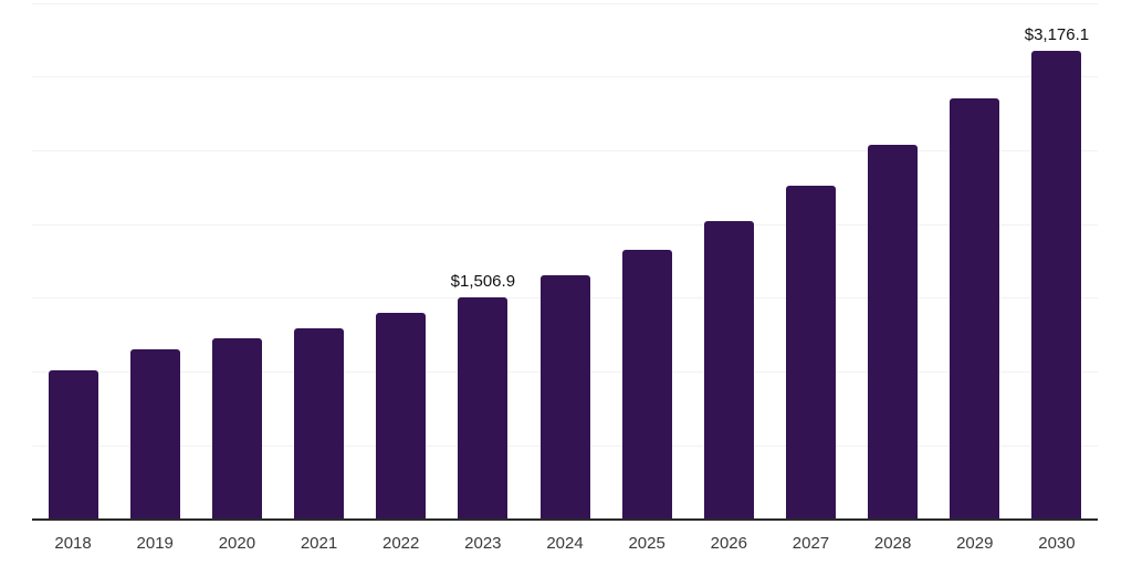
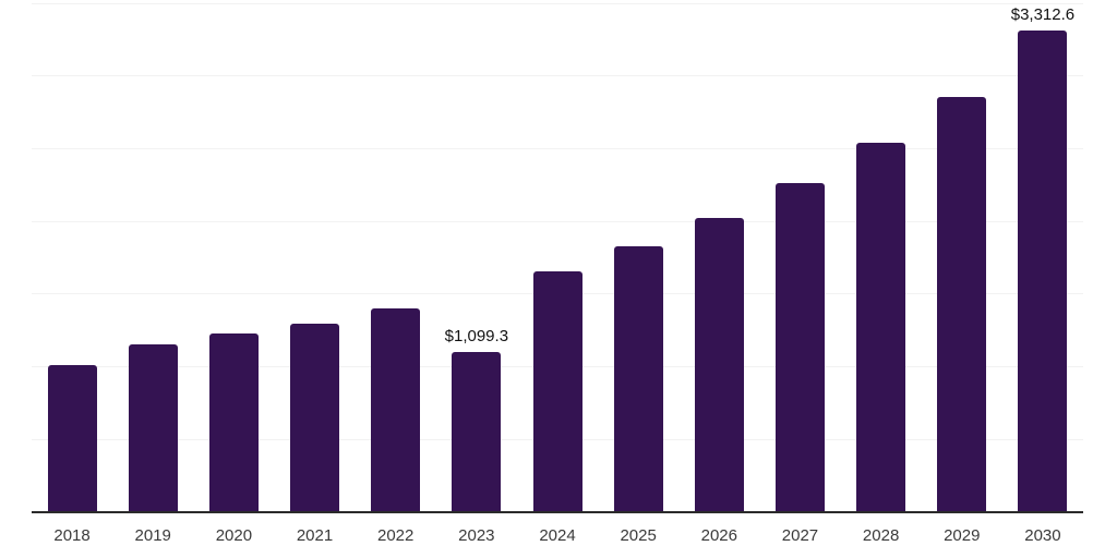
2023: $1,506.9 -> $1,099.3
2030: $3,176.1 -> $3,312.6
